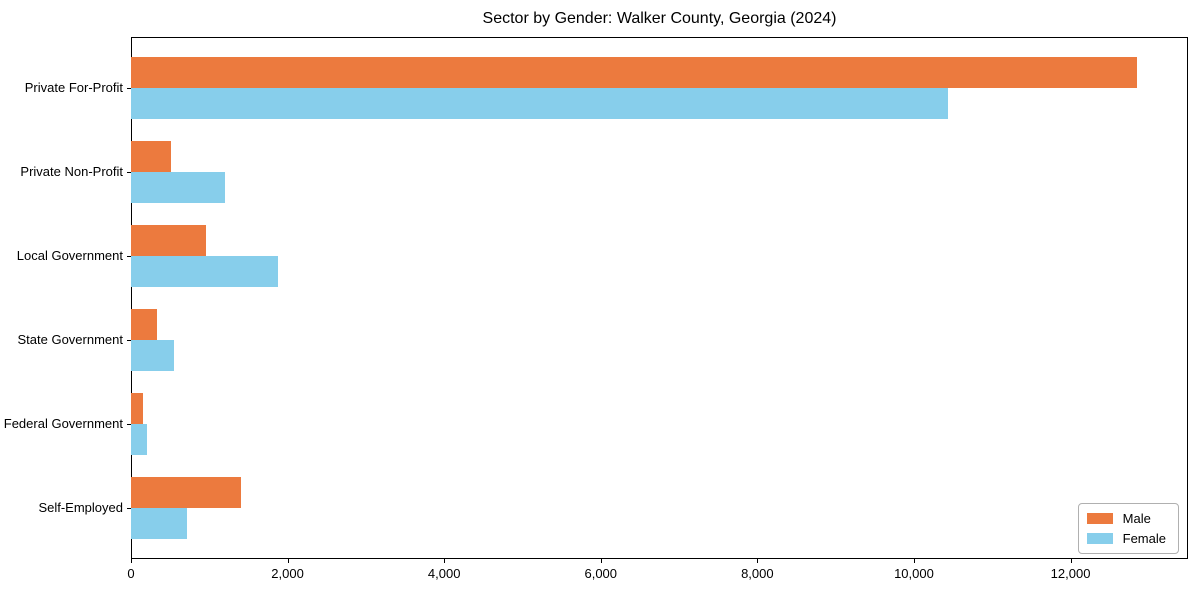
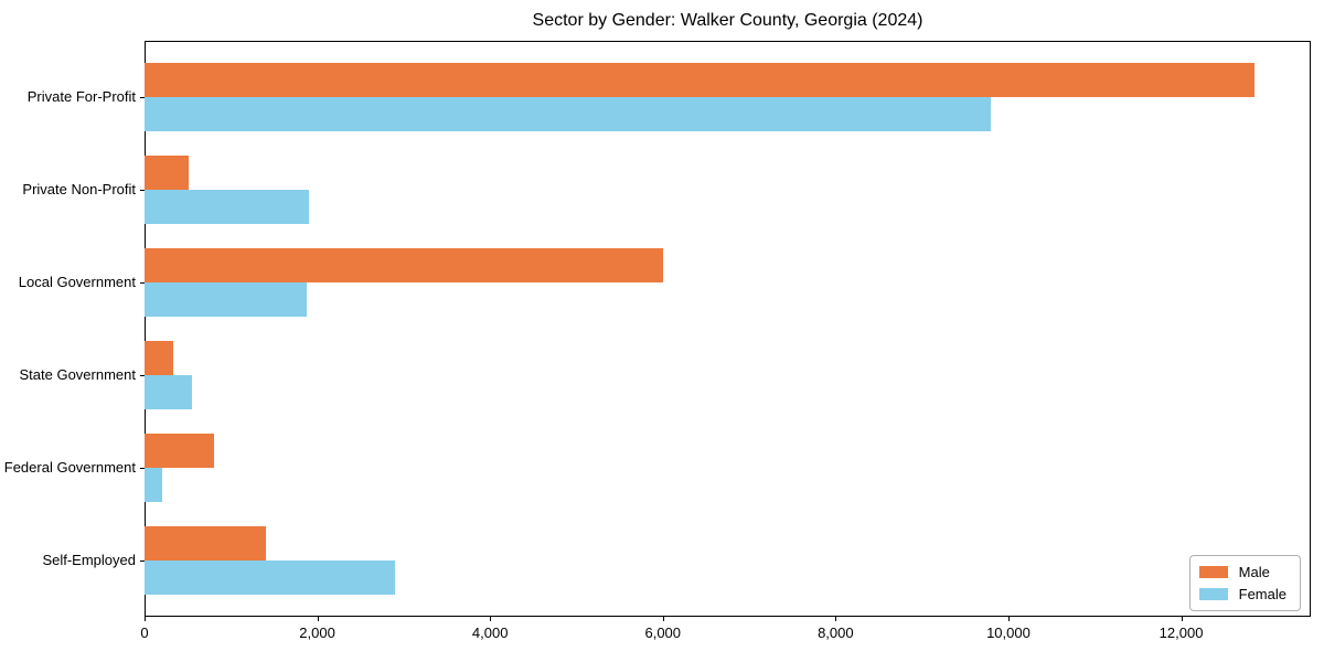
Female/Private For-Profit: 10400 -> 9800
Female/Private Non-Profit: 1200 -> 1900
Male/Local Government: 1000 -> 6000
Male/Federal Government: 200 -> 800
Female/Self-Employed: 700 -> 2900
